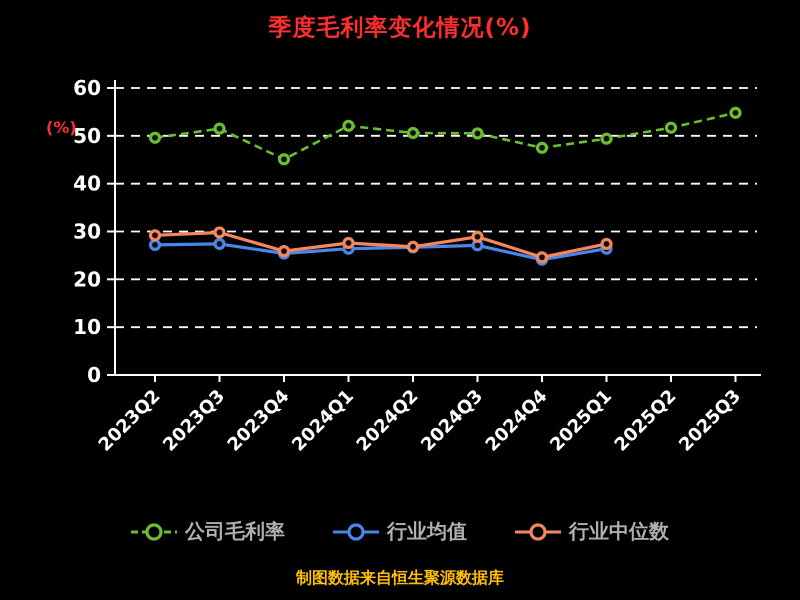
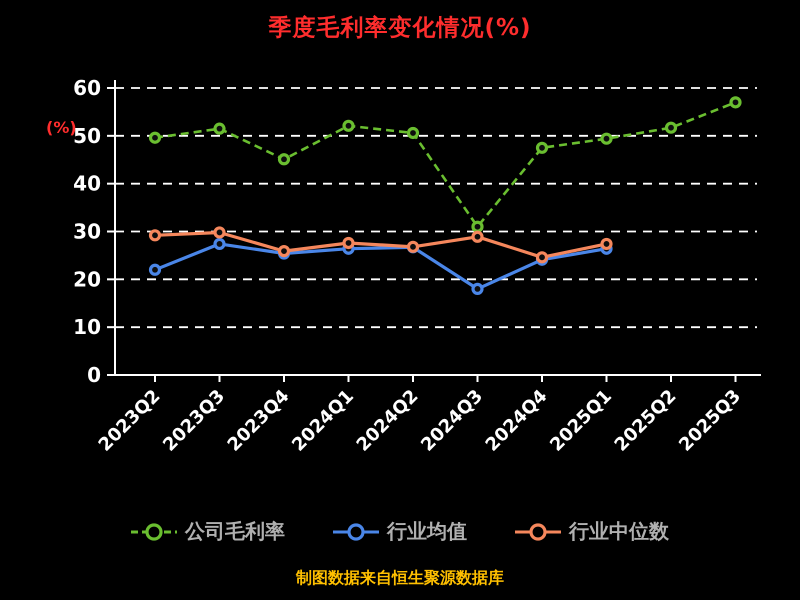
行业均值/2023Q2: 27 -> 22
公司毛利率/2024Q3: 50 -> 31
行业均值/2024Q3: 27 -> 18
公司毛利率/2025Q3: 55 -> 57
